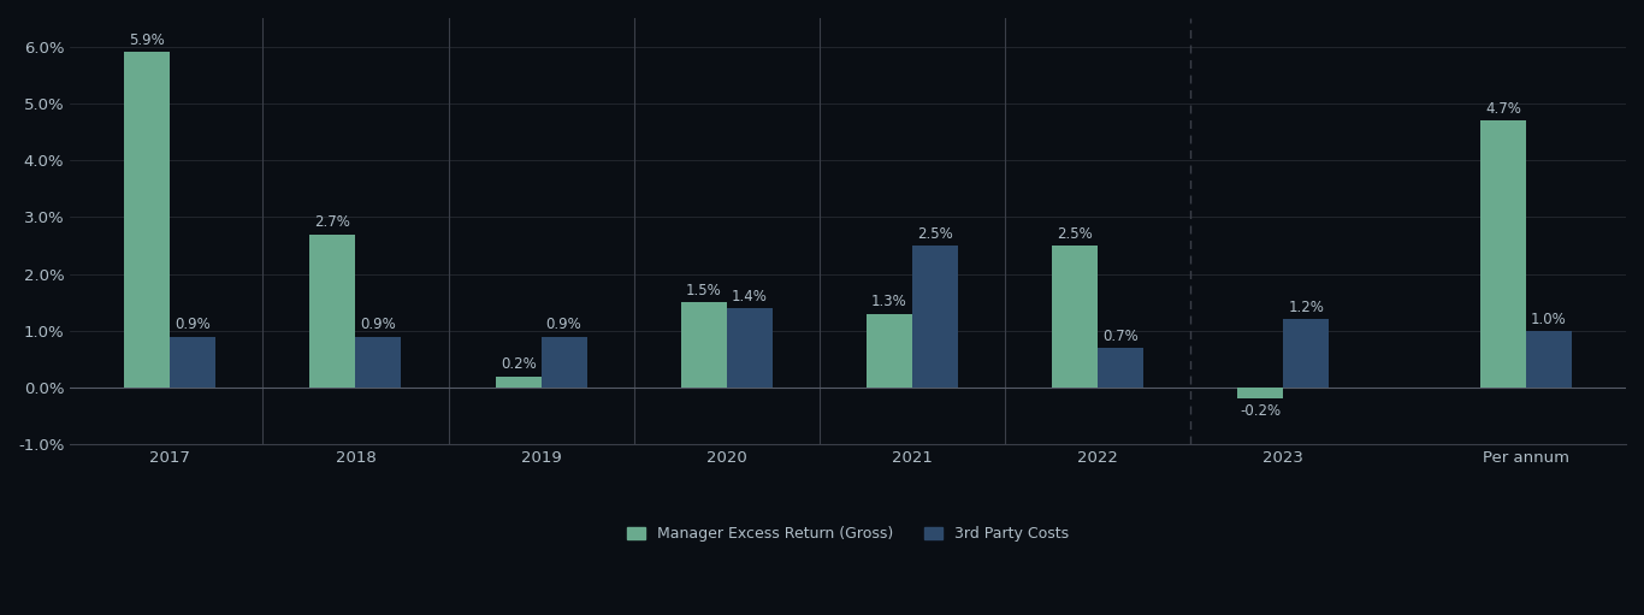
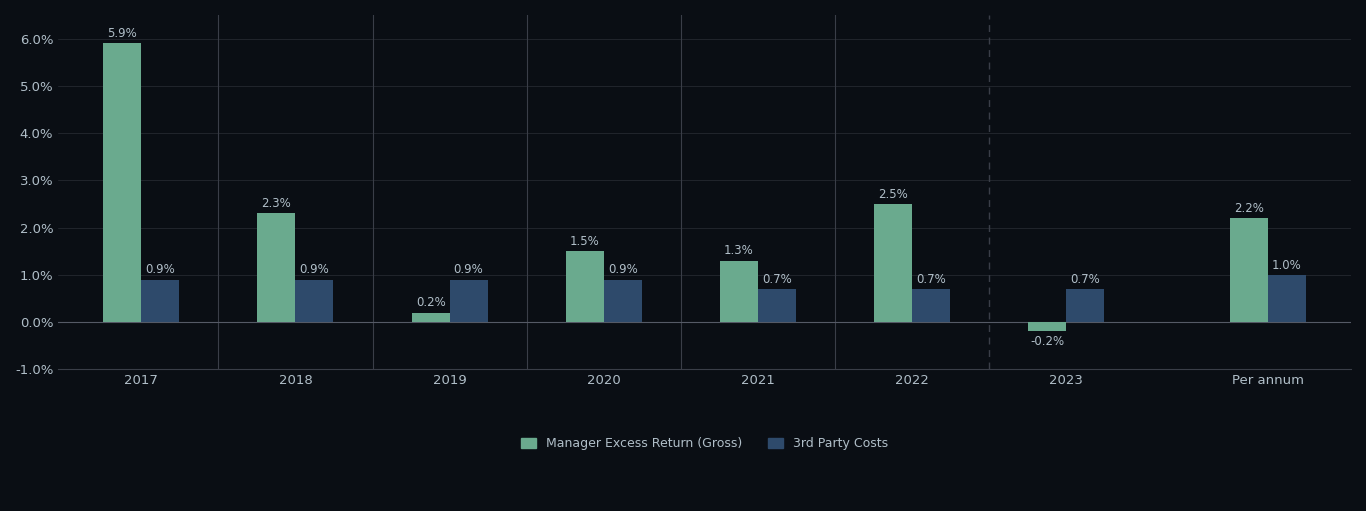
Manager Excess Return (Gross)/2018: 2.7% -> 2.3%
3rd Party Costs/2020: 1.4% -> 0.9%
3rd Party Costs/2021: 2.5% -> 0.7%
3rd Party Costs/2023: 1.2% -> 0.7%
Manager Excess Return (Gross)/Per annum: 4.7% -> 2.2%
